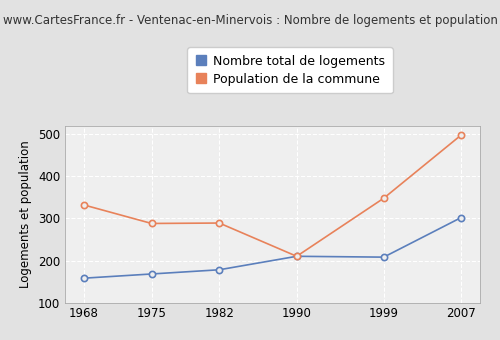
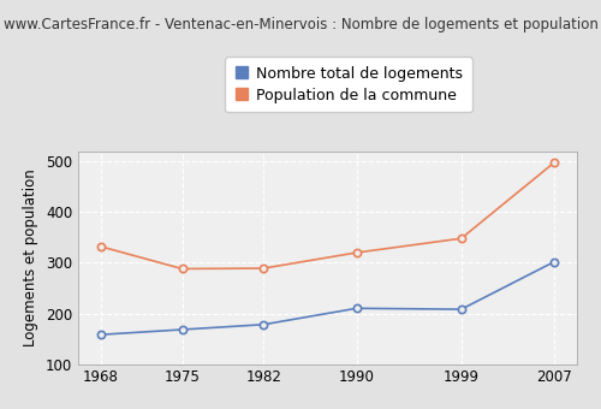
Population de la commune/1990: 210 -> 320
